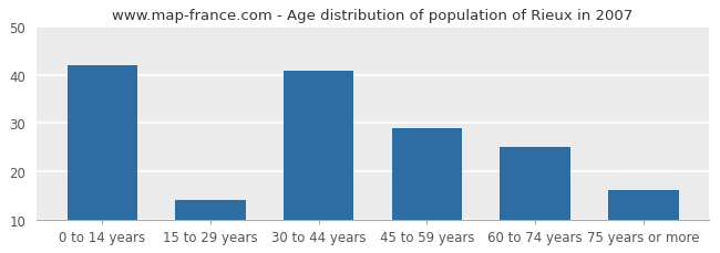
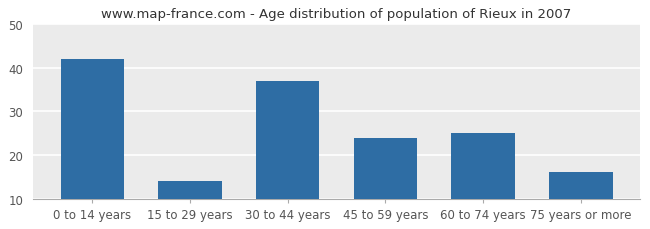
30 to 44 years: 41 -> 37
45 to 59 years: 29 -> 24
